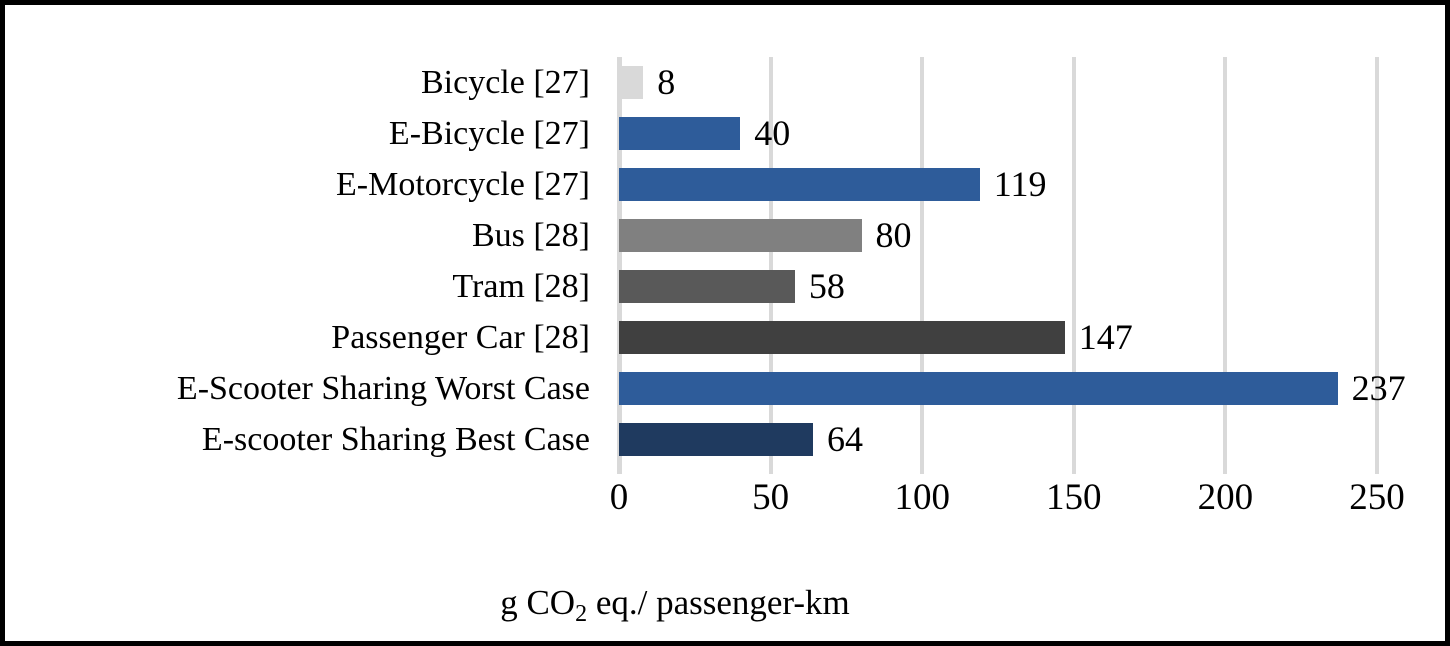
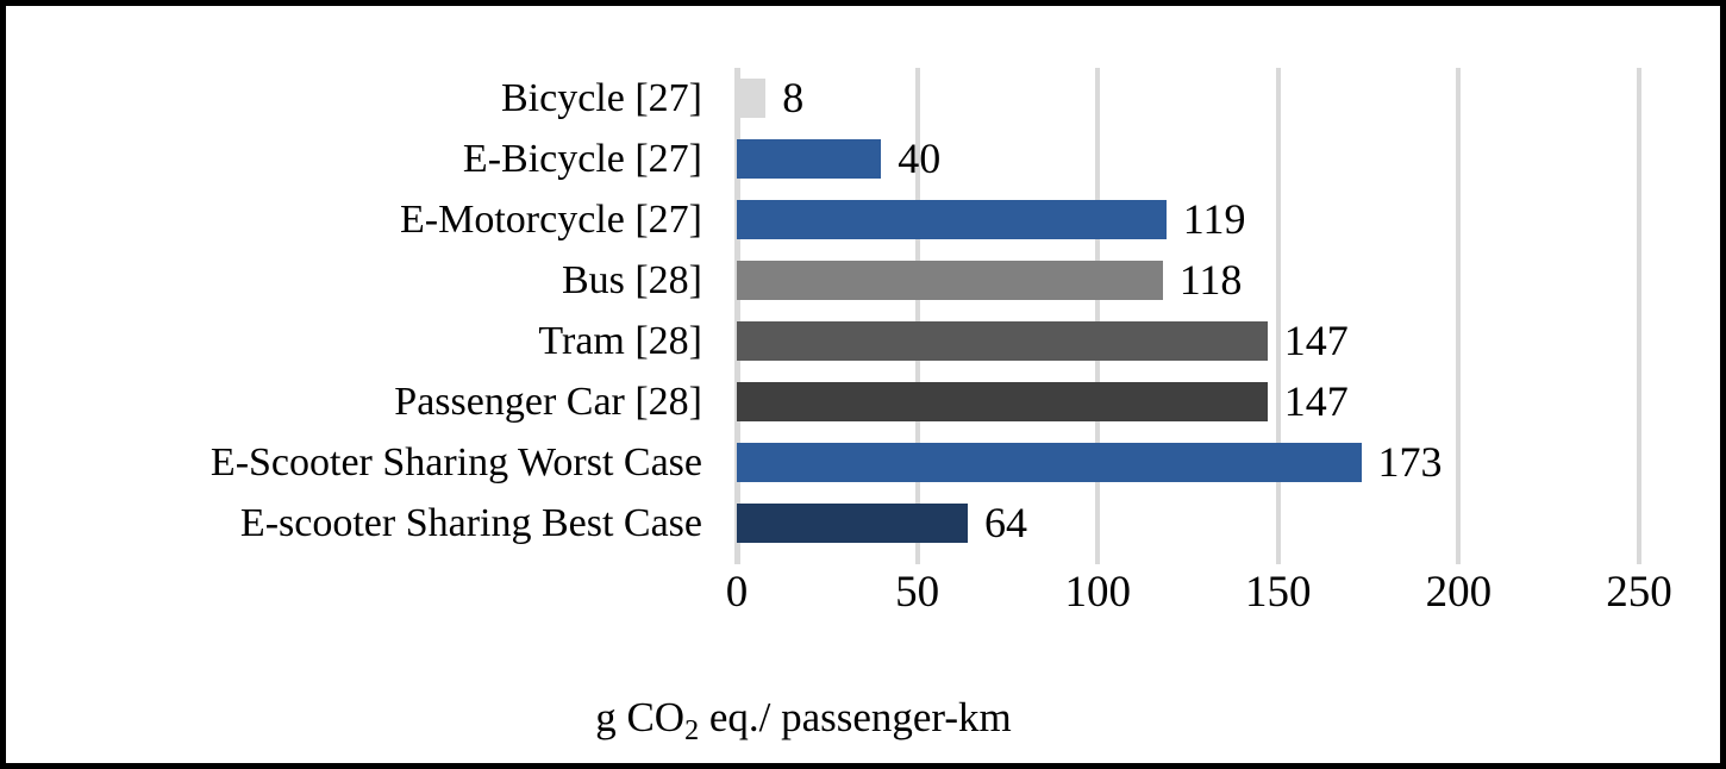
Bus [28]: 80 -> 118
Tram [28]: 58 -> 147
E-Scooter Sharing Worst Case: 237 -> 173
